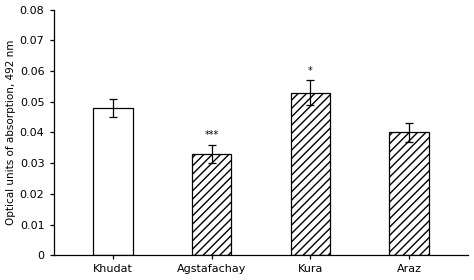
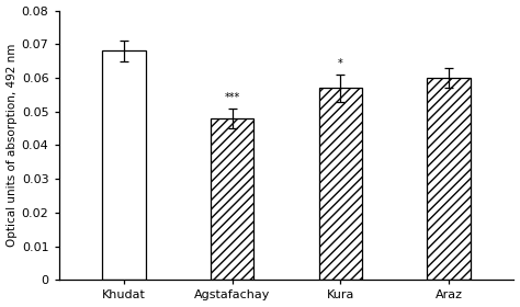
Khudat: 0.048 -> 0.068
Agstafachay: 0.033 -> 0.048
Kura: 0.053 -> 0.057
Araz: 0.040 -> 0.060
